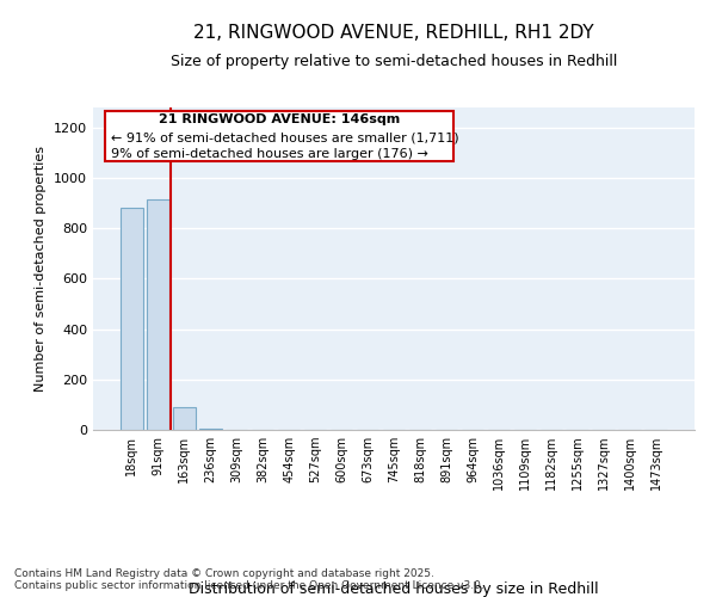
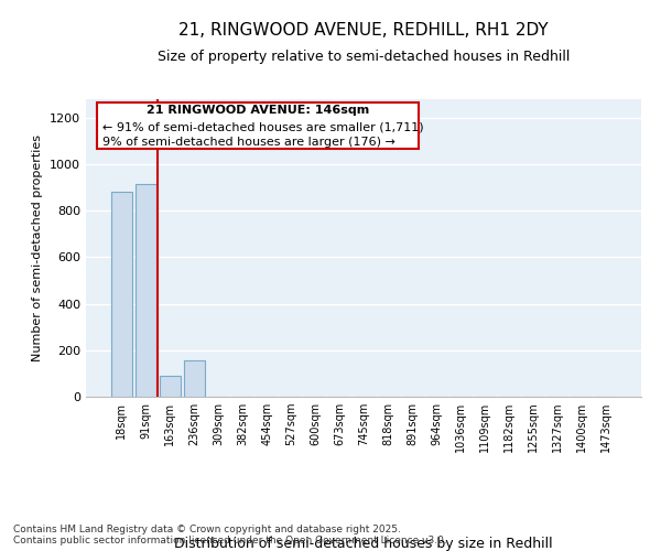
236sqm: 3 -> 155
